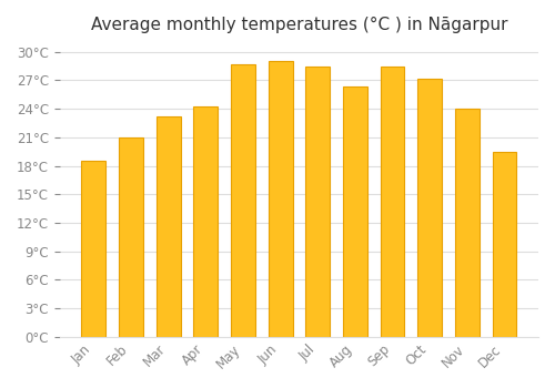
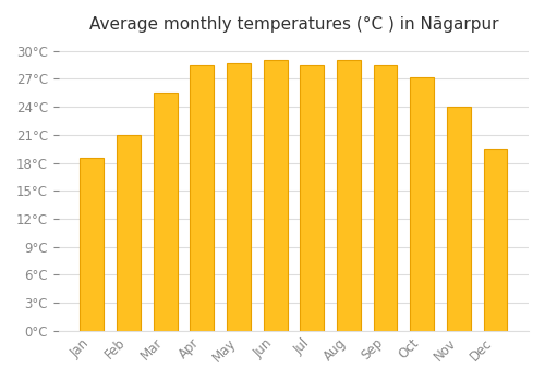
Mar: 23.2°C -> 25.5°C
Apr: 24.2°C -> 28.5°C
Aug: 26.4°C -> 29.0°C
